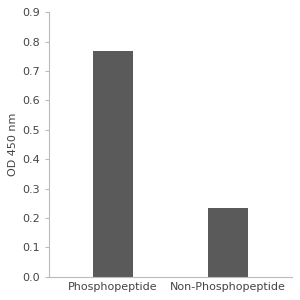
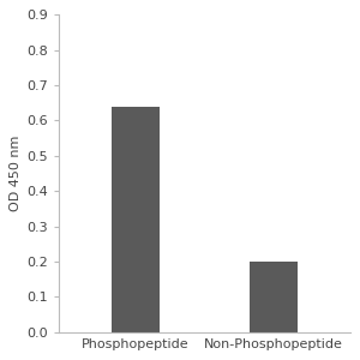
Phosphopeptide: 0.770 -> 0.640
Non-Phosphopeptide: 0.235 -> 0.200
